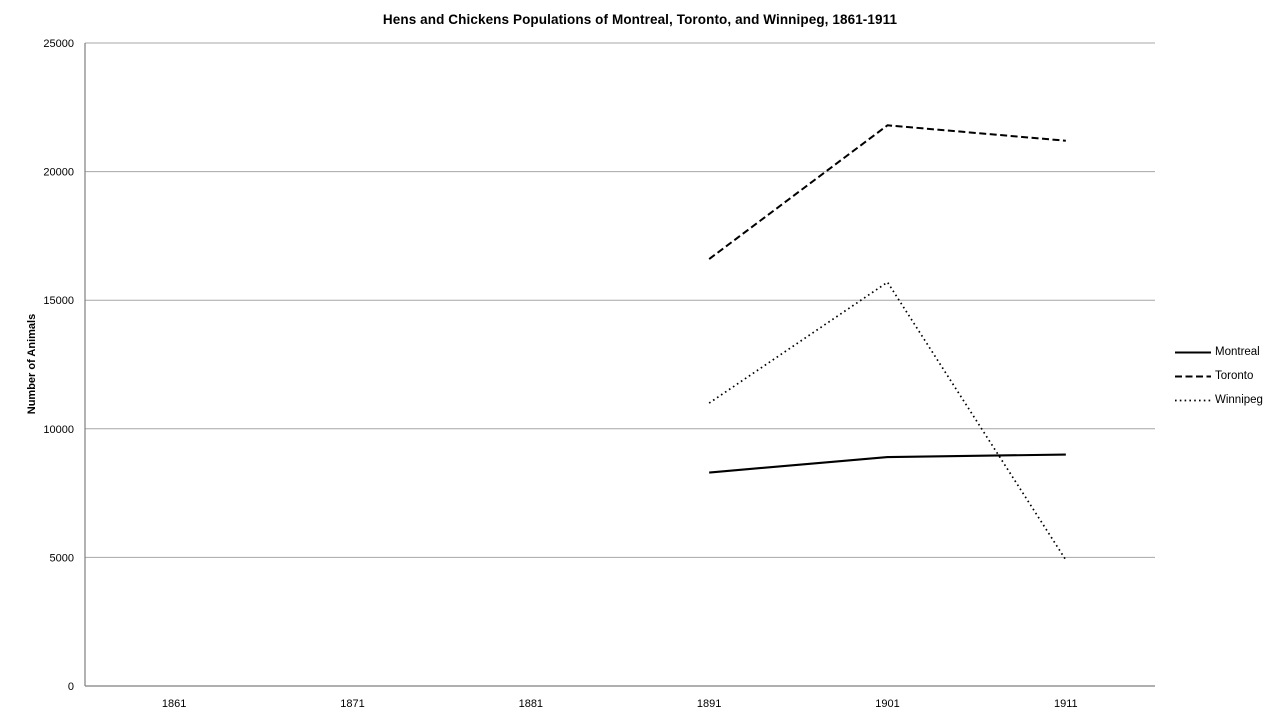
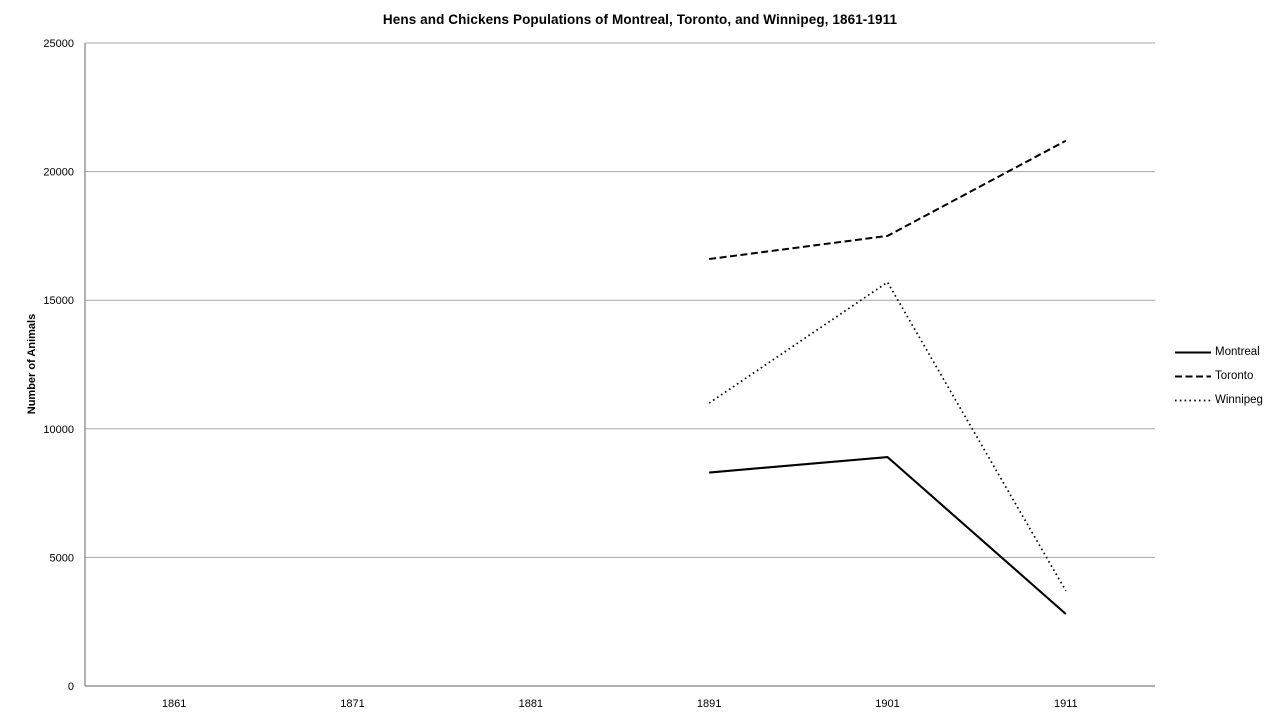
Toronto/1901: 21800 -> 17500
Montreal/1911: 9000 -> 2800
Winnipeg/1911: 4900 -> 3700
